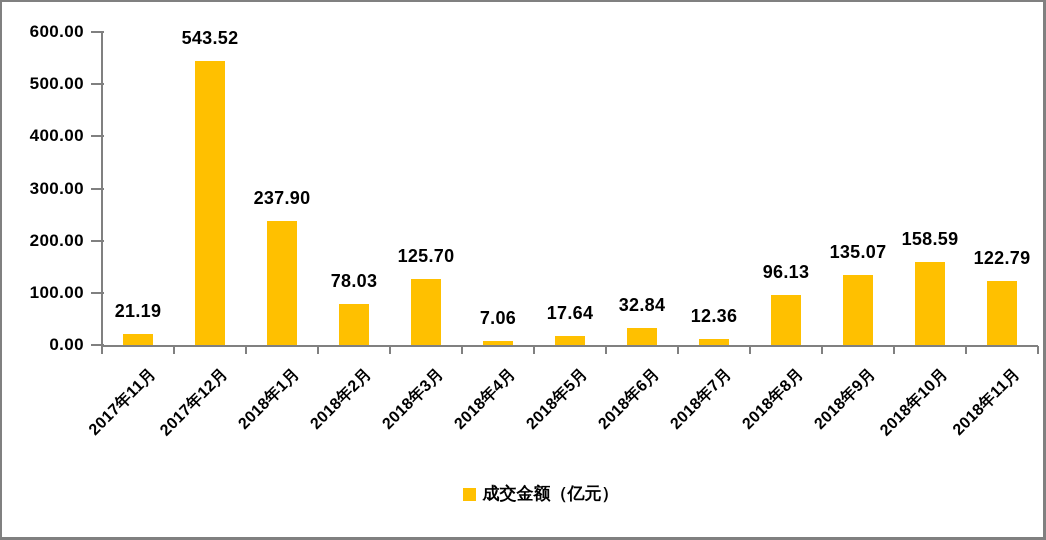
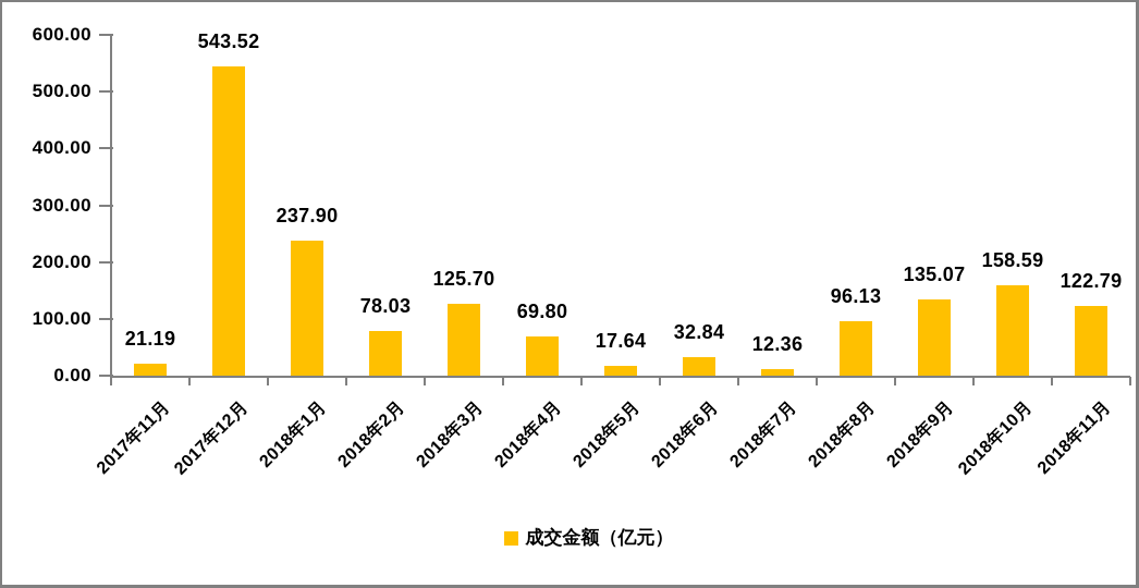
2018年4月: 7.06 -> 69.80
